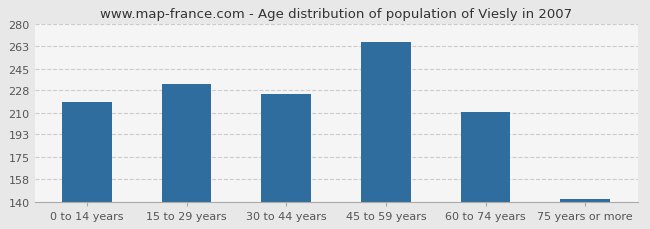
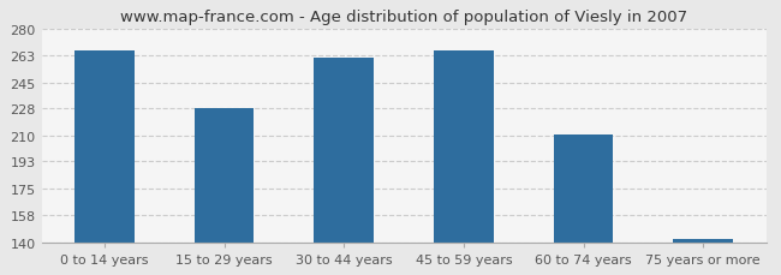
0 to 14 years: 219 -> 266
15 to 29 years: 233 -> 228
30 to 44 years: 225 -> 261
